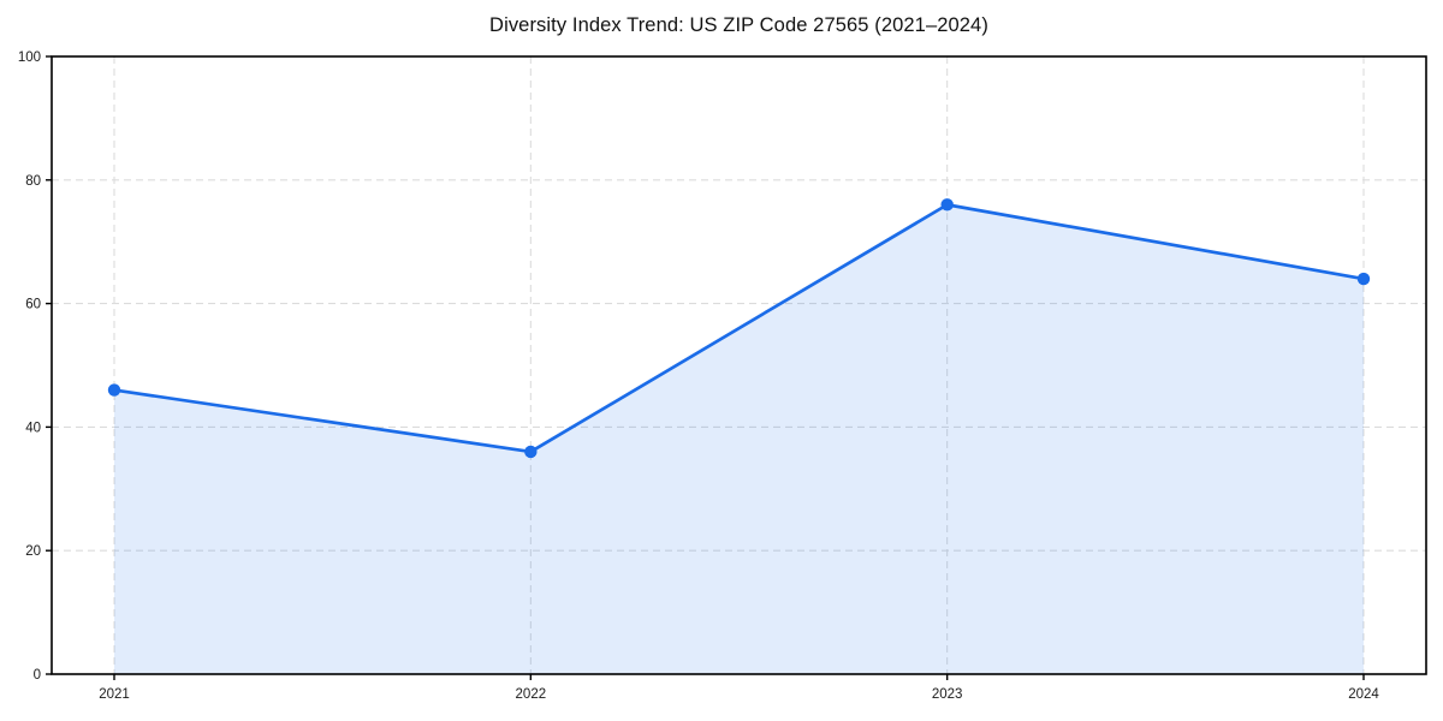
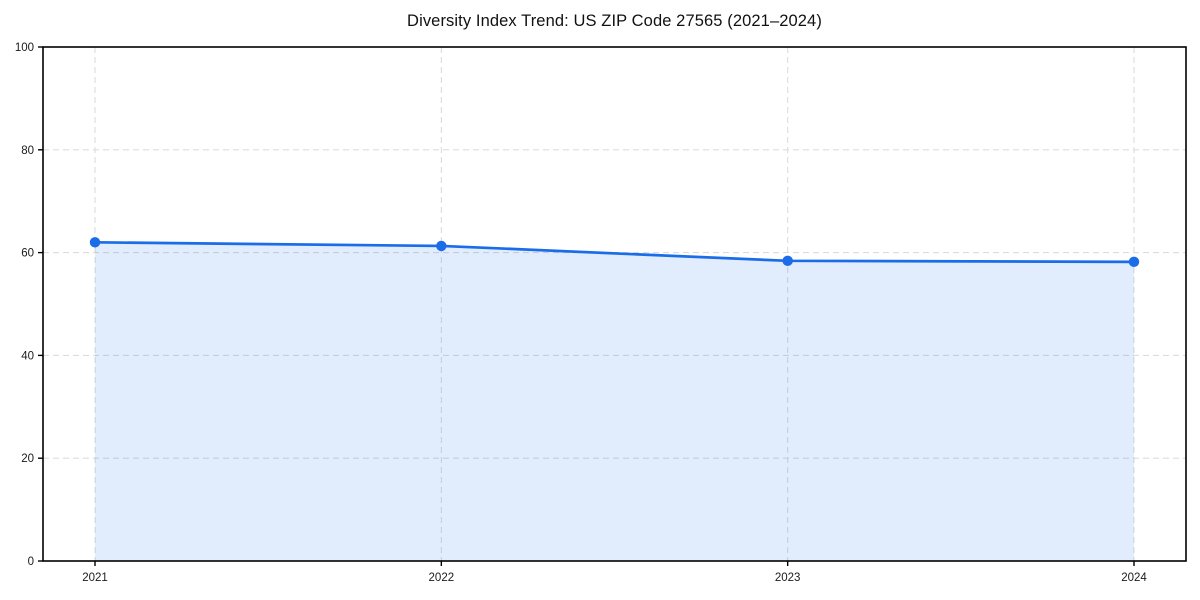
2021: 46 -> 62
2022: 36 -> 61
2023: 76 -> 58
2024: 64 -> 58
